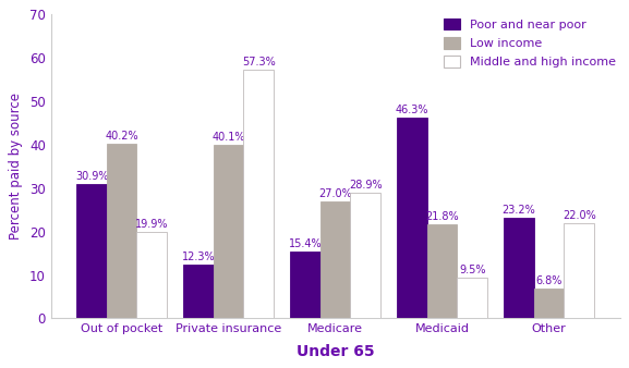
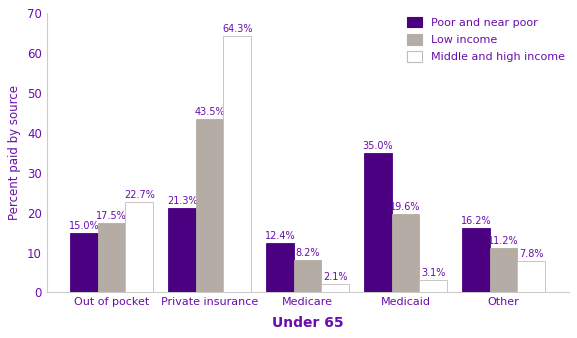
Poor and near poor/Out of pocket: 30.9% -> 15.0%
Low income/Out of pocket: 40.2% -> 17.5%
Middle and high income/Out of pocket: 19.9% -> 22.7%
Poor and near poor/Private insurance: 12.3% -> 21.3%
Low income/Private insurance: 40.1% -> 43.5%
Middle and high income/Private insurance: 57.3% -> 64.3%
Poor and near poor/Medicare: 15.4% -> 12.4%
Low income/Medicare: 27.0% -> 8.2%
Middle and high income/Medicare: 28.9% -> 2.1%
Poor and near poor/Medicaid: 46.3% -> 35.0%
Low income/Medicaid: 21.8% -> 19.6%
Middle and high income/Medicaid: 9.5% -> 3.1%
Poor and near poor/Other: 23.2% -> 16.2%
Low income/Other: 6.8% -> 11.2%
Middle and high income/Other: 22.0% -> 7.8%
